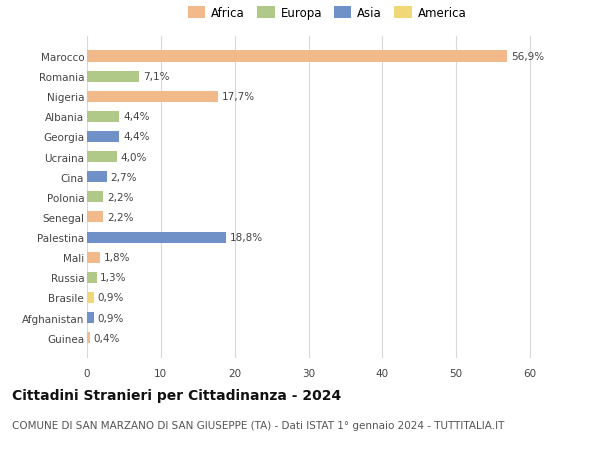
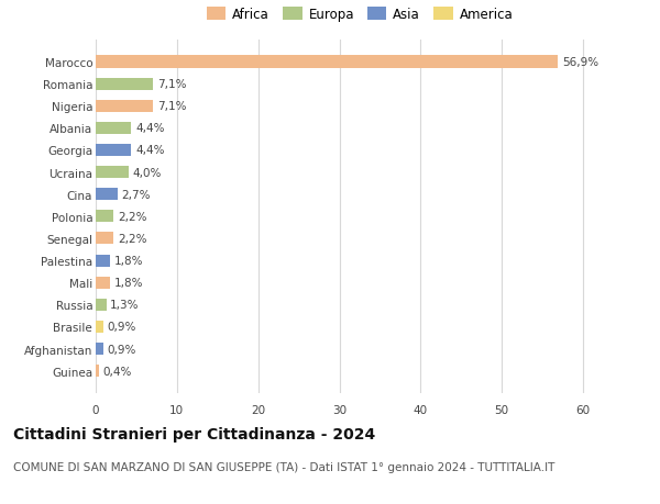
Nigeria: 17,7% -> 7,1%
Palestina: 18,8% -> 1,8%
